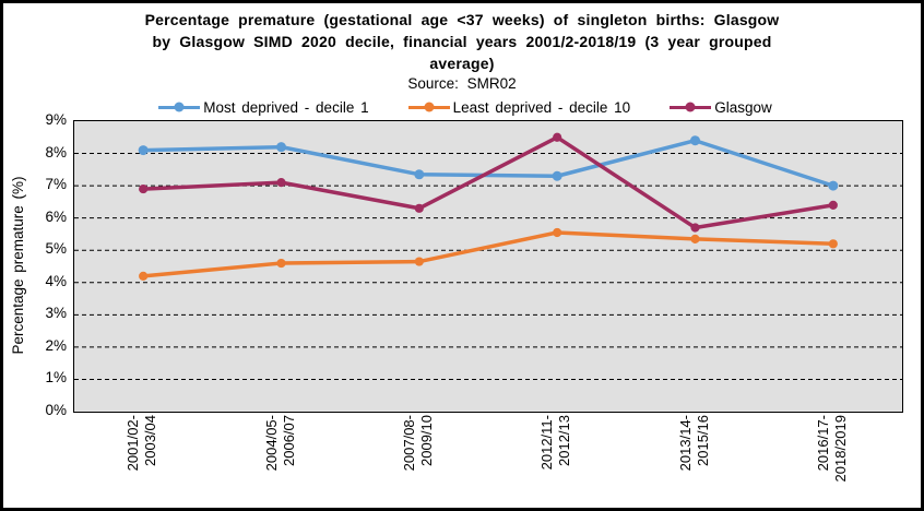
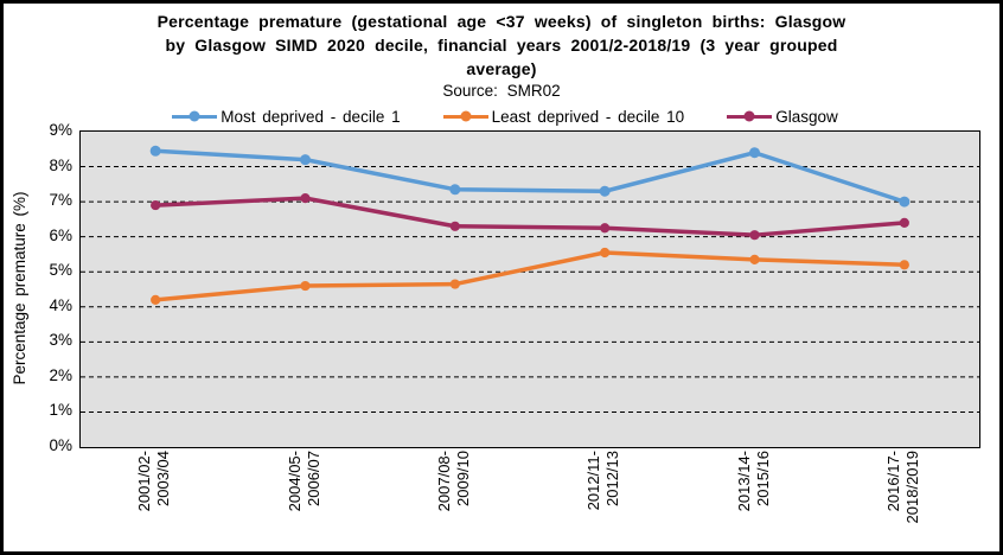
Most deprived - decile 1/2001/02-2003/04: 8.1% -> 8.4%
Glasgow/2012/11-2012/13: 8.5% -> 6.2%
Glasgow/2013/14-2015/16: 5.7% -> 6.0%
